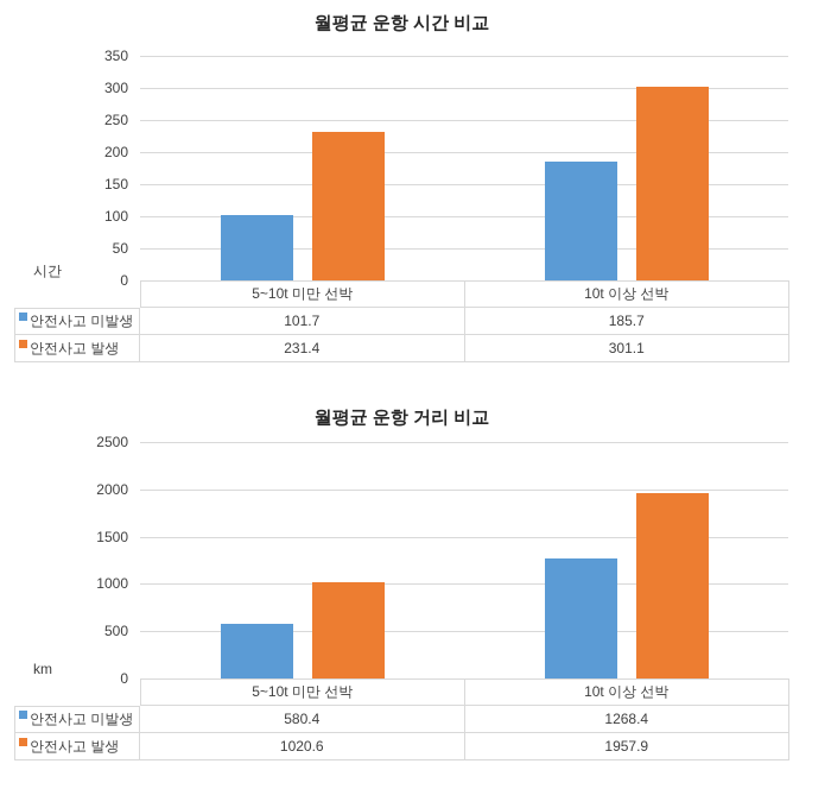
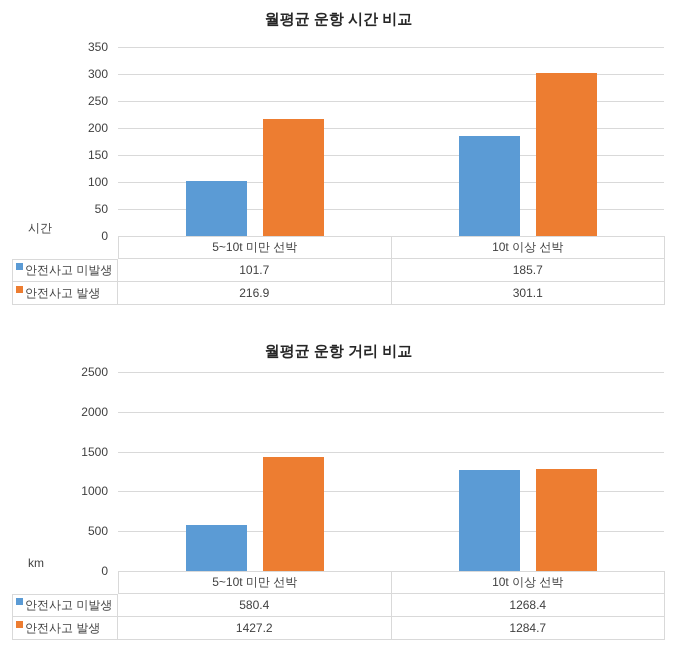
월평균 운항 시간 비교/안전사고 발생/5~10t 미만 선박: 231.4 -> 216.9
월평균 운항 거리 비교/안전사고 발생/5~10t 미만 선박: 1020.6 -> 1427.2
월평균 운항 거리 비교/안전사고 발생/10t 이상 선박: 1957.9 -> 1284.7
